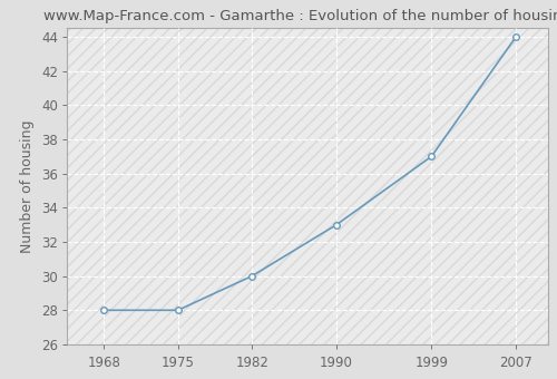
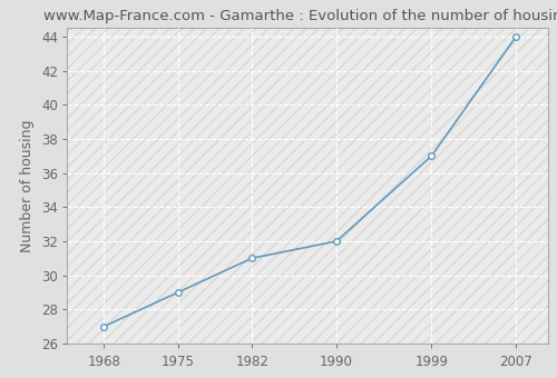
1968: 28 -> 27
1975: 28 -> 29
1982: 30 -> 31
1990: 33 -> 32
